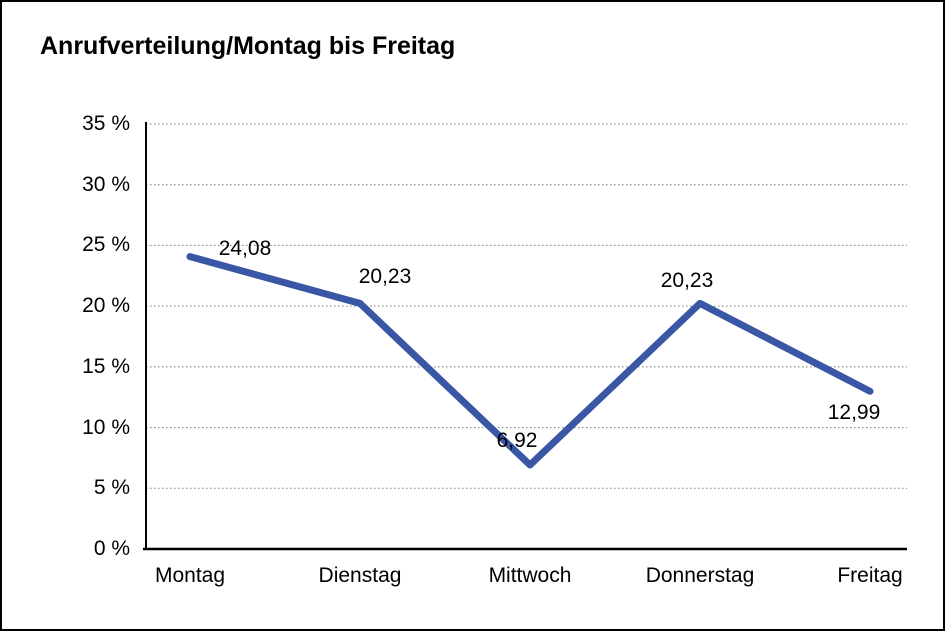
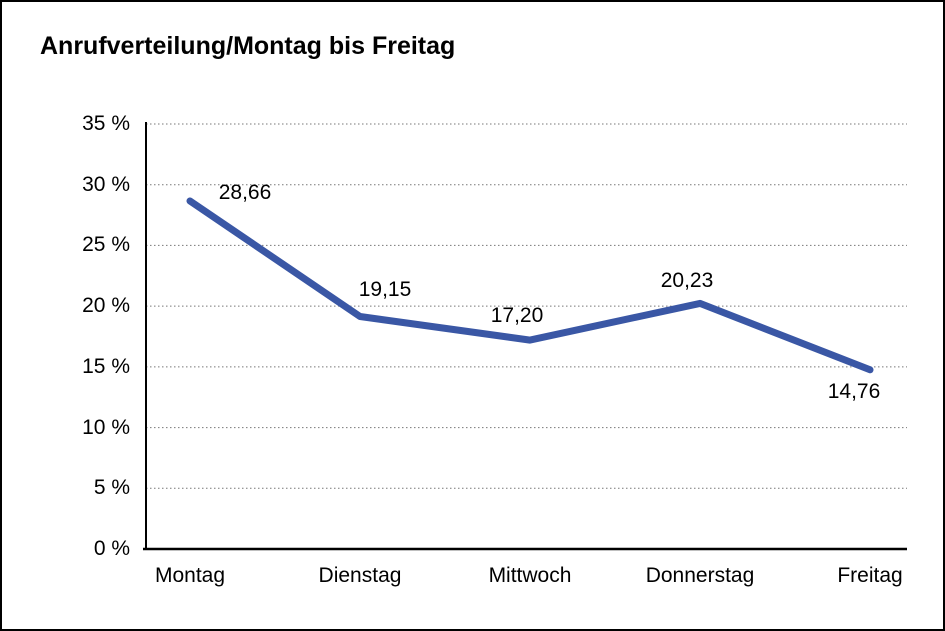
Montag: 24,08 -> 28,66
Dienstag: 20,23 -> 19,15
Mittwoch: 6,92 -> 17,20
Freitag: 12,99 -> 14,76
